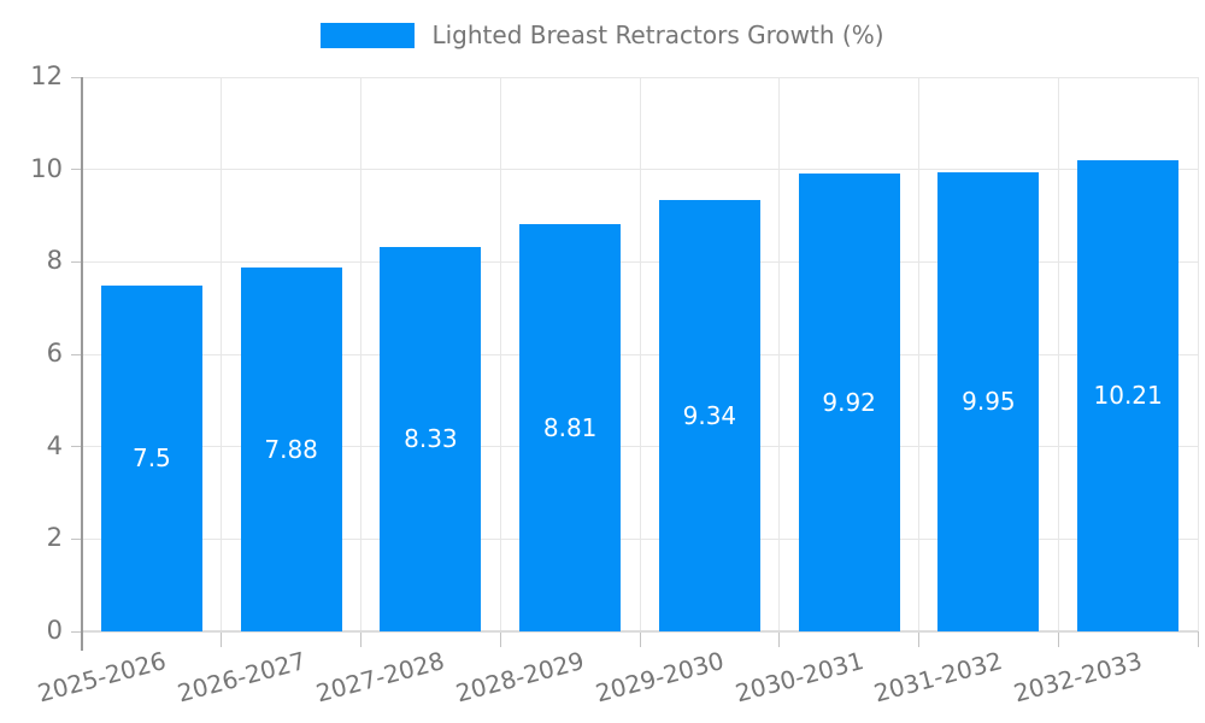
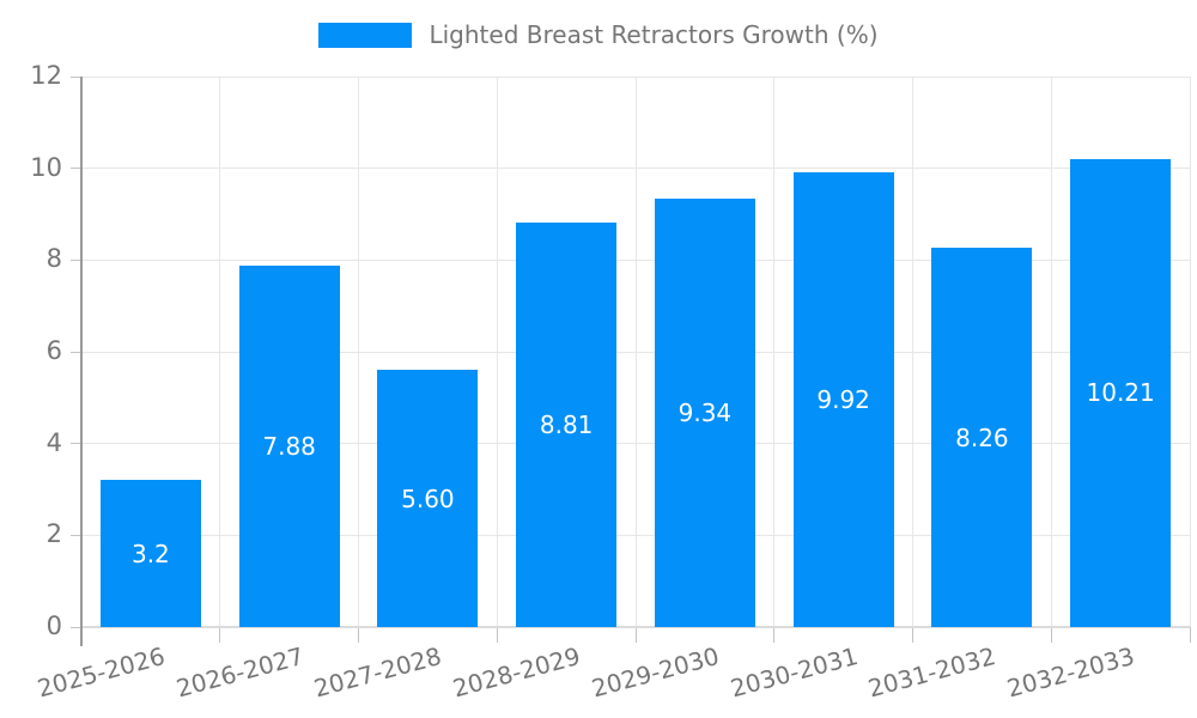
2025-2026: 7.5 -> 3.2
2027-2028: 8.33 -> 5.60
2031-2032: 9.95 -> 8.26
